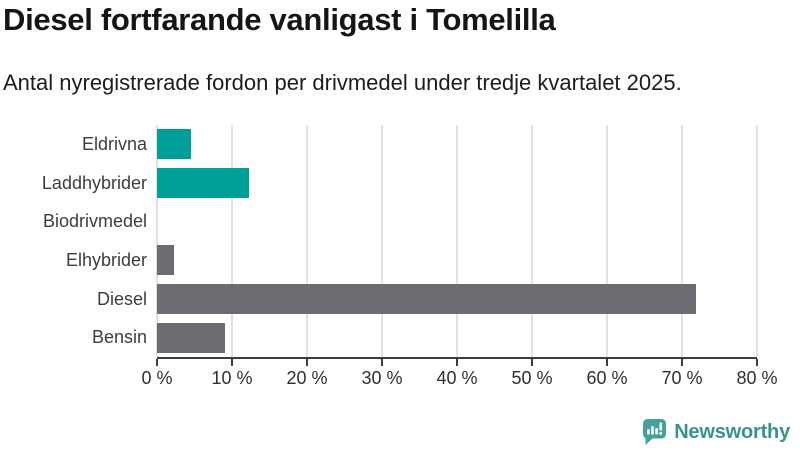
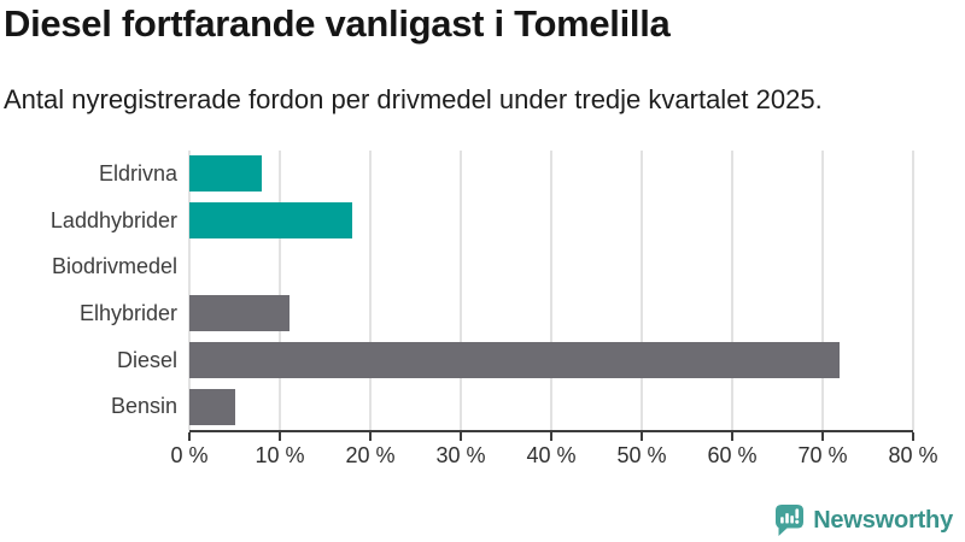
Eldrivna: 4% -> 8%
Laddhybrider: 12% -> 18%
Elhybrider: 2% -> 11%
Bensin: 9% -> 5%
